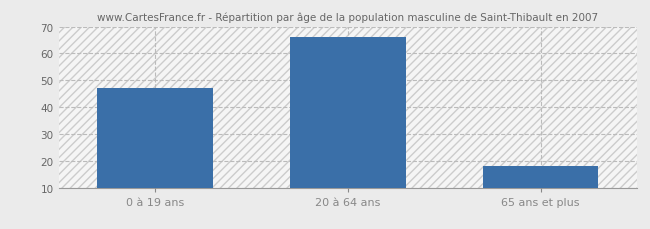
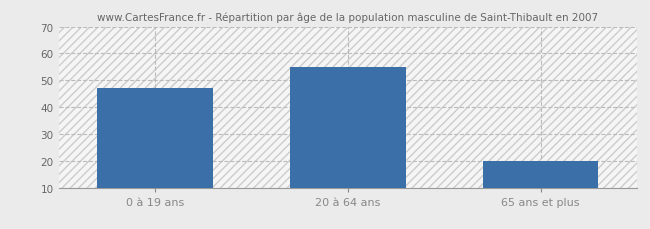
20 à 64 ans: 66 -> 55
65 ans et plus: 18 -> 20
